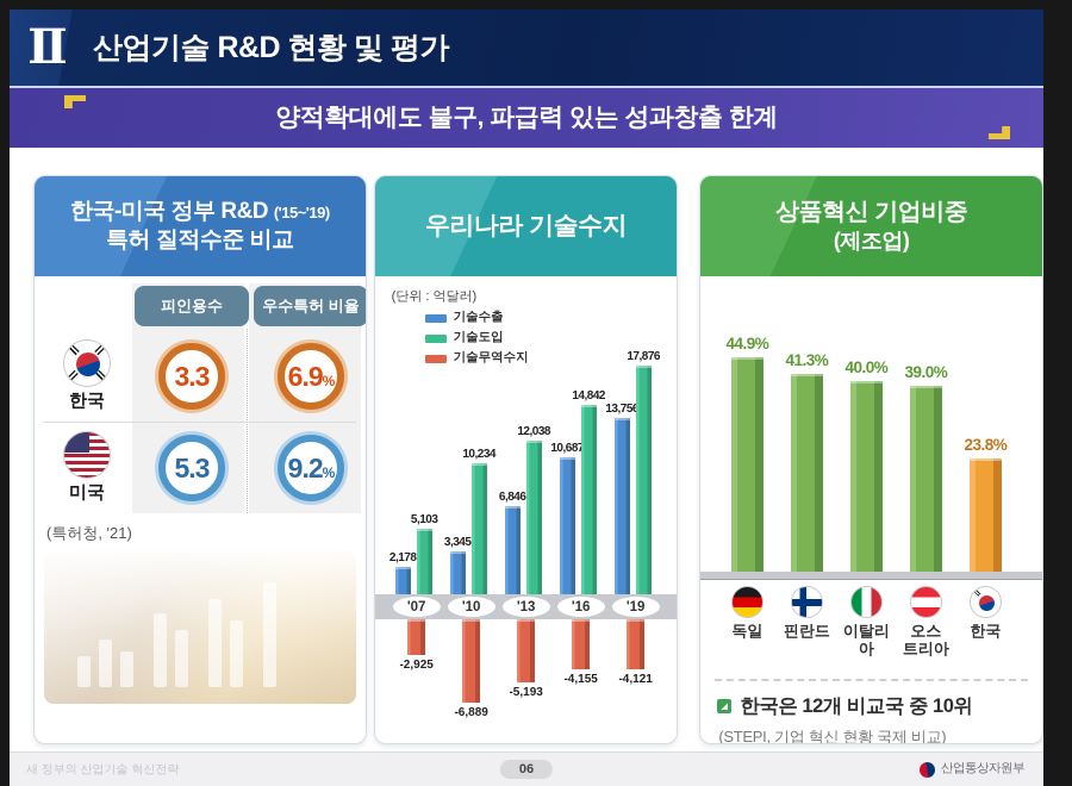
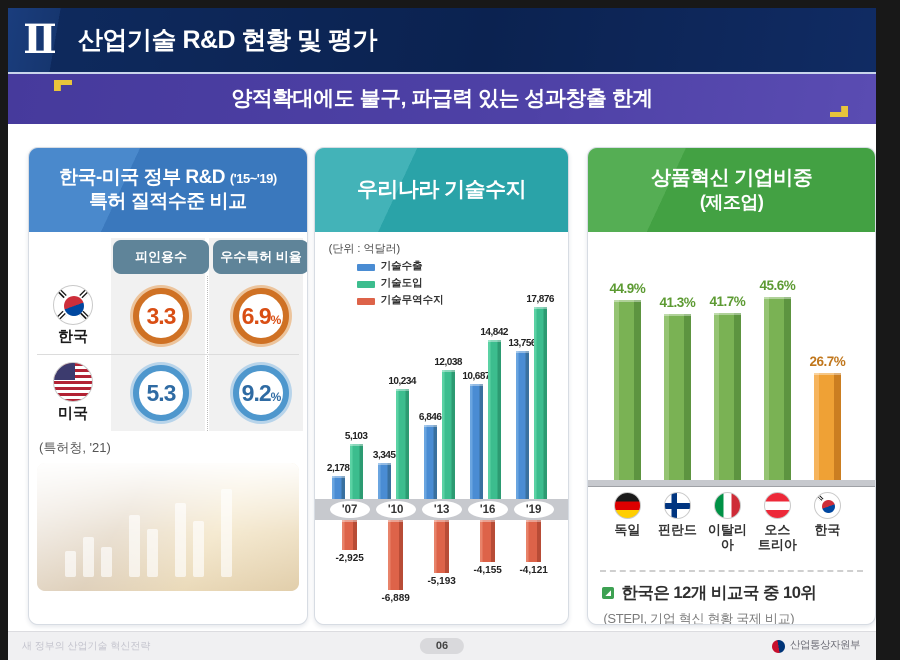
상품혁신 기업비중(제조업)/이탈리아: 40.0% -> 41.7%
상품혁신 기업비중(제조업)/오스트리아: 39.0% -> 45.6%
상품혁신 기업비중(제조업)/한국: 23.8% -> 26.7%
